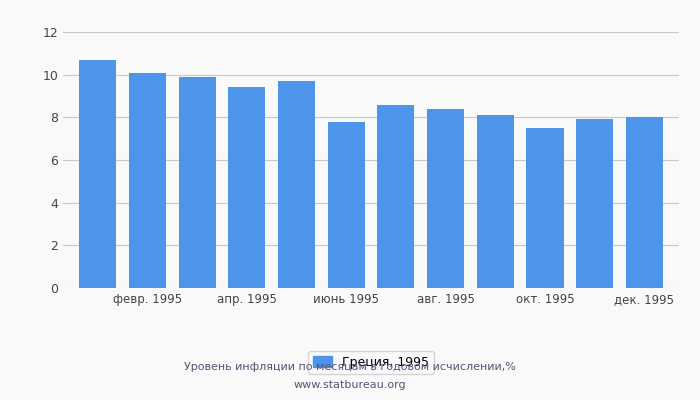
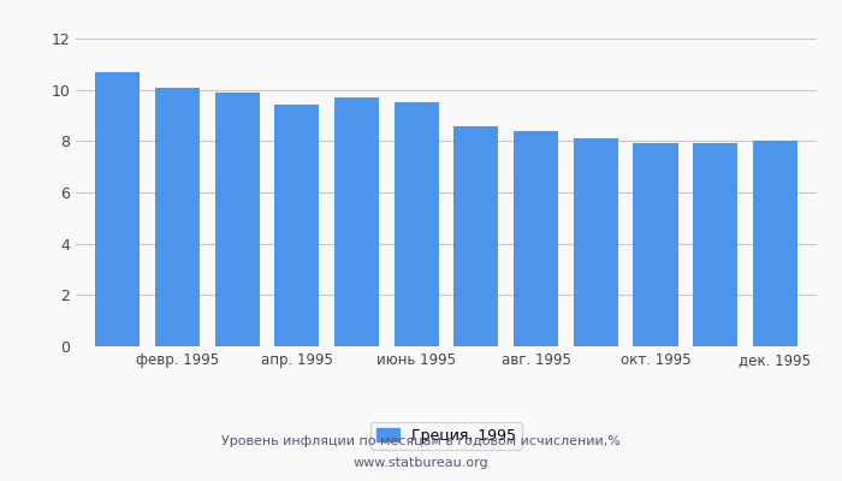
июнь 1995: 7.8 -> 9.5
окт. 1995: 7.5 -> 7.9
